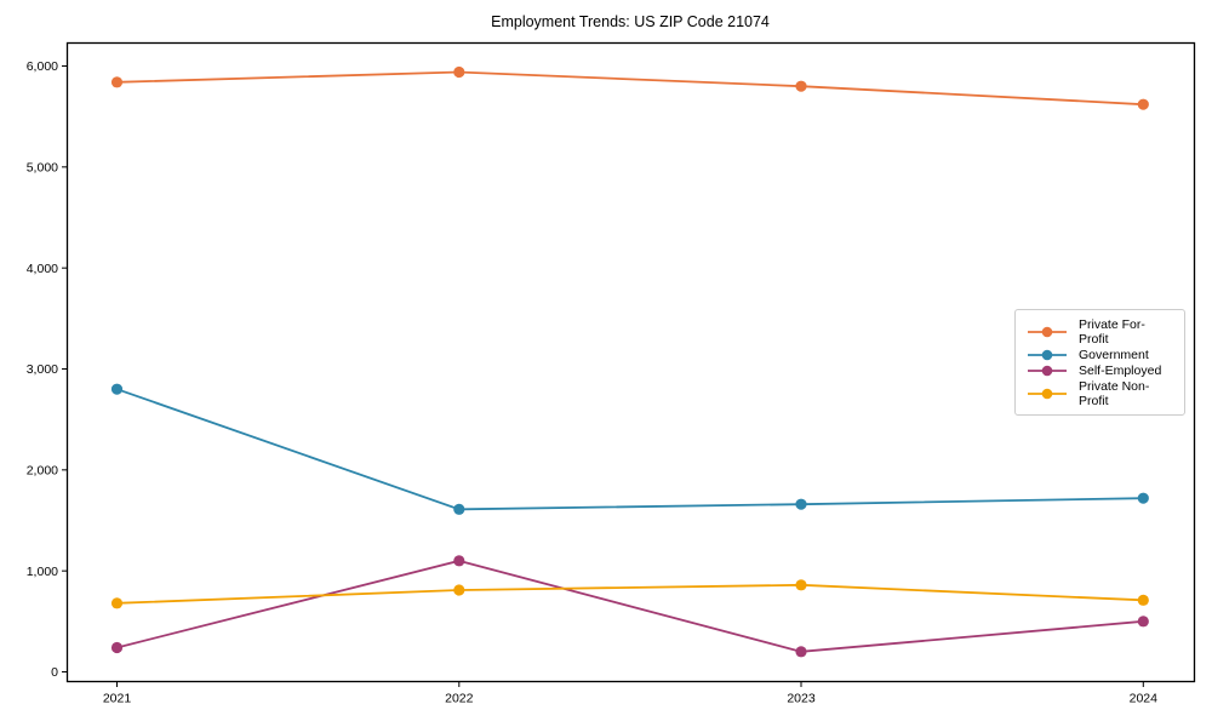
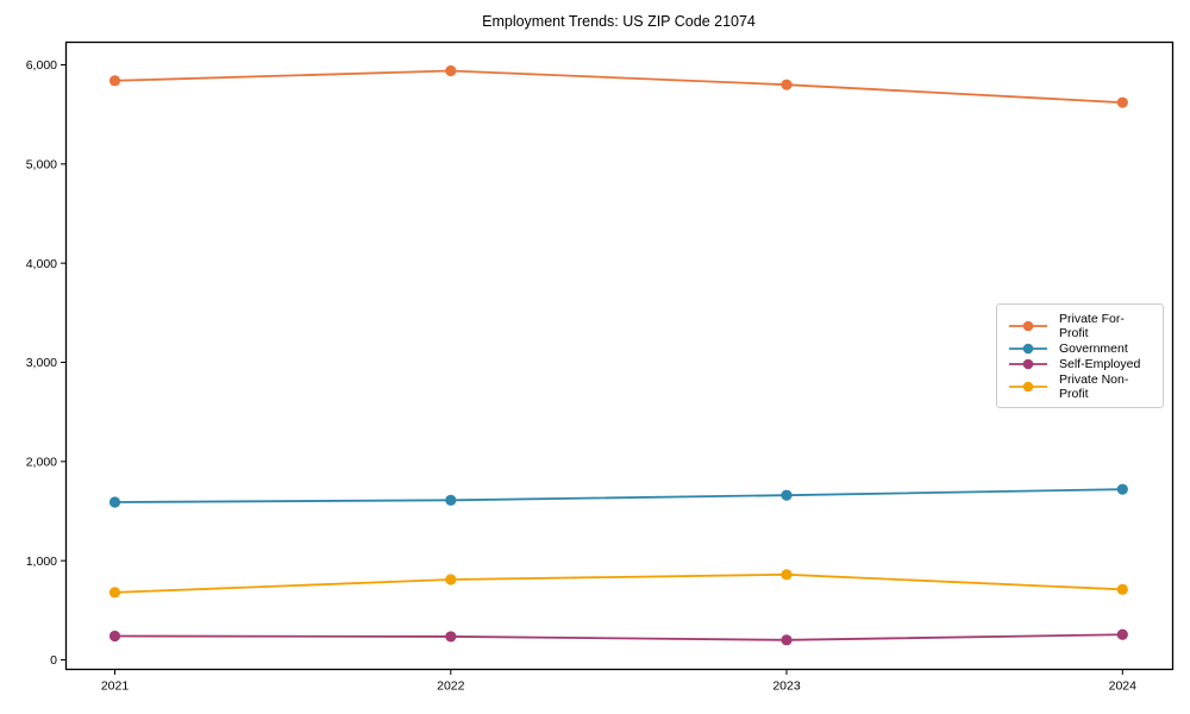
Government/2021: 2800 -> 1600
Self-Employed/2022: 1100 -> 200
Self-Employed/2024: 500 -> 300
